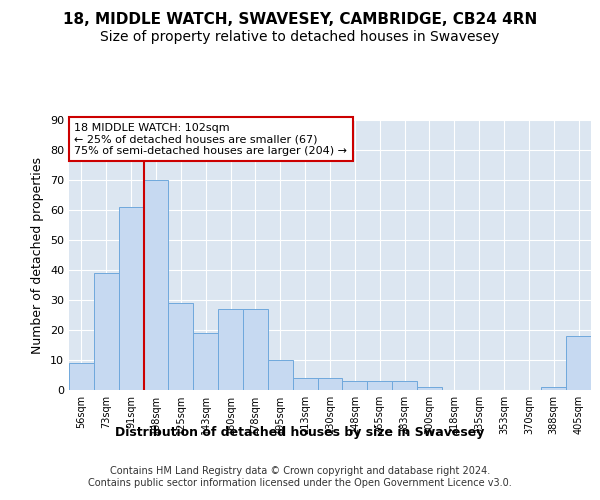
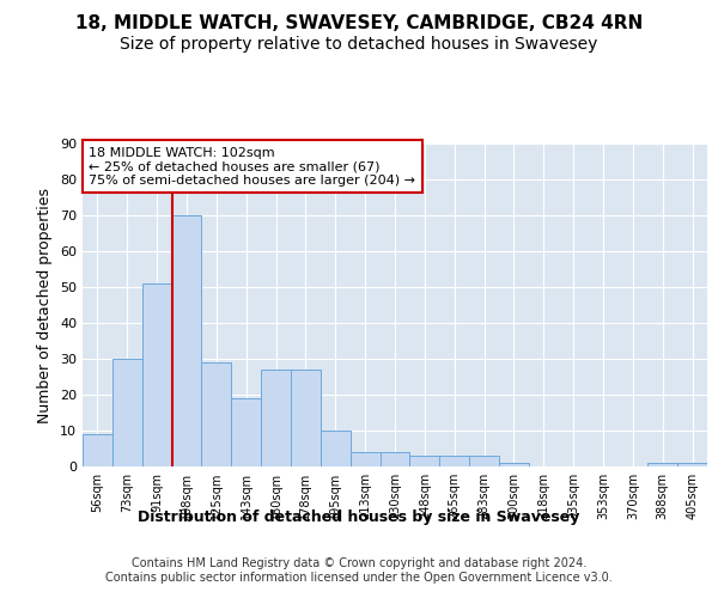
73sqm: 39 -> 30
91sqm: 61 -> 51
405sqm: 18 -> 1
